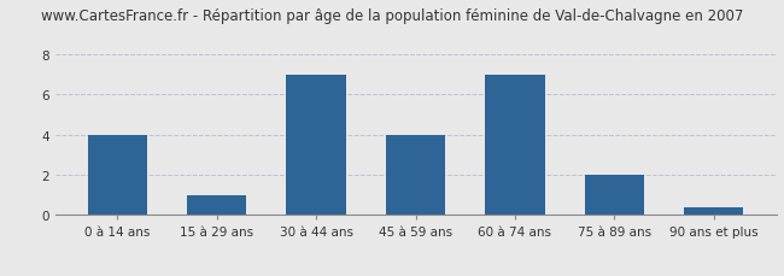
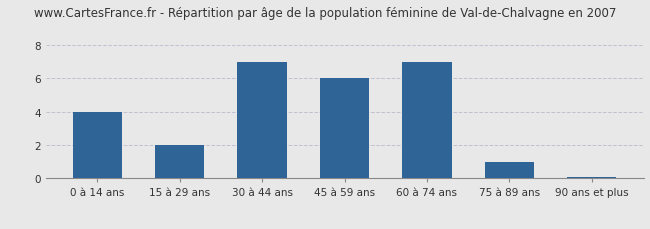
15 à 29 ans: 1.0 -> 2.0
45 à 59 ans: 4.0 -> 6.0
75 à 89 ans: 2.0 -> 1.0
90 ans et plus: 0.4 -> 0.1
